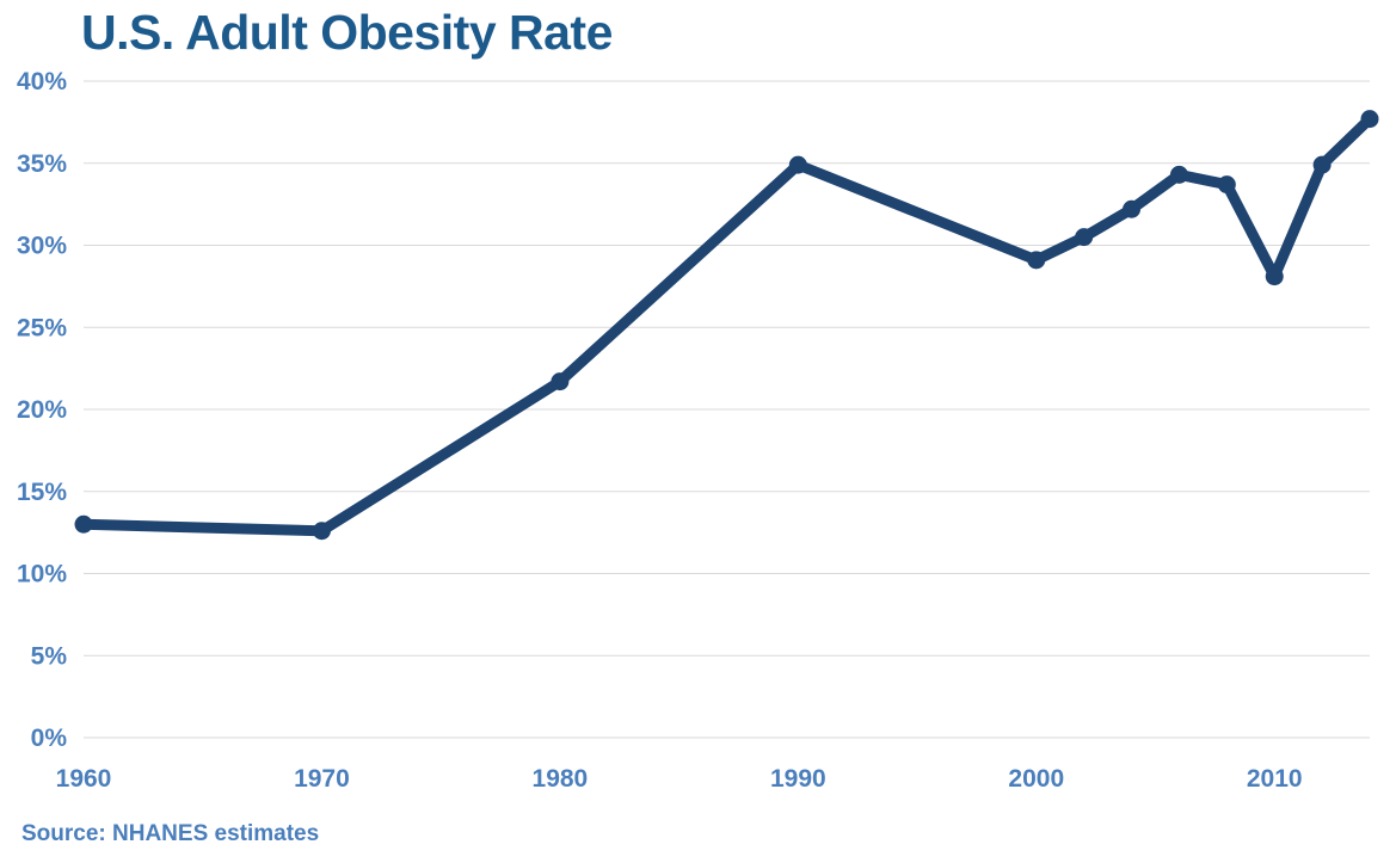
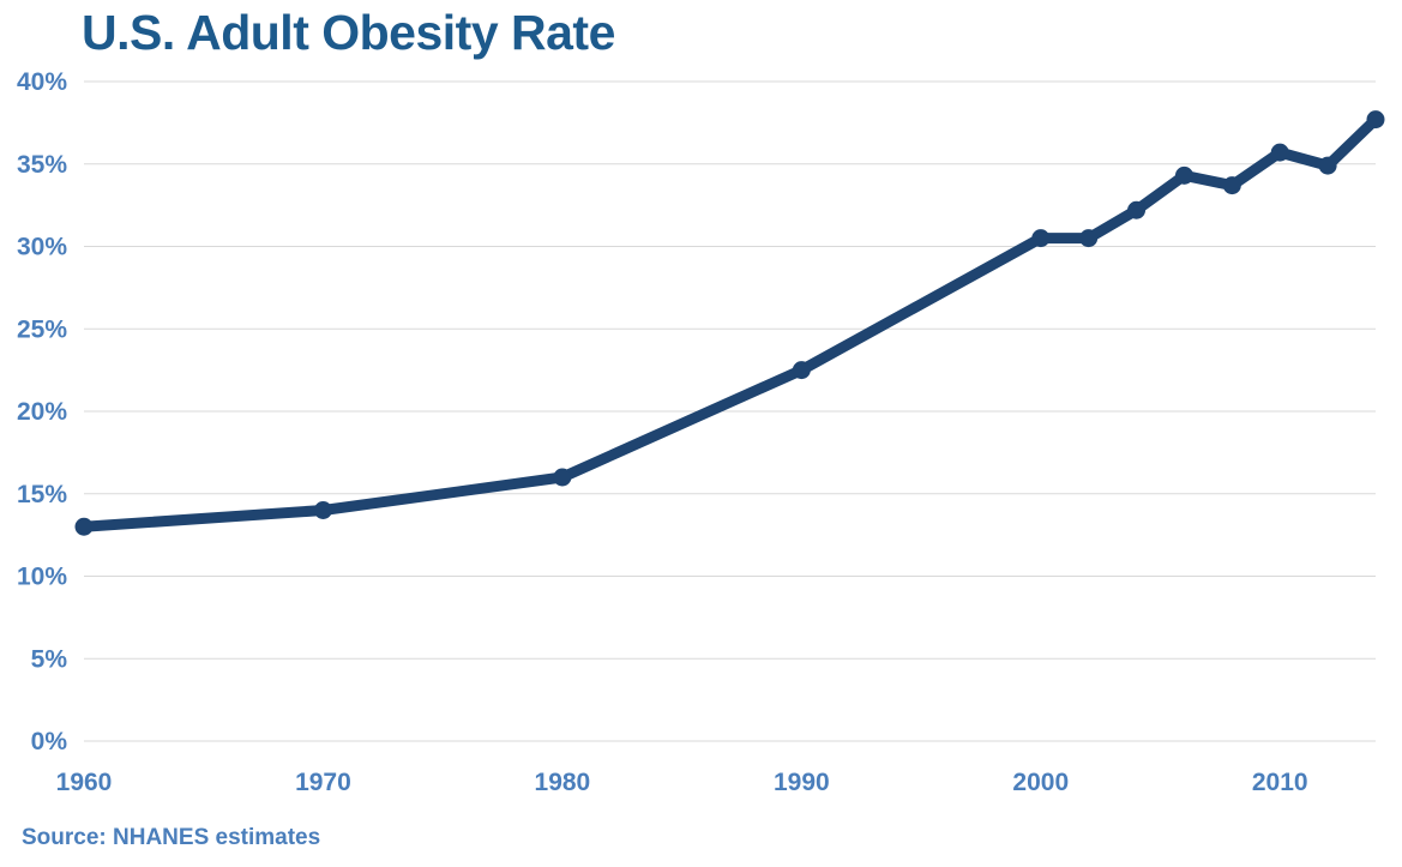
1970: 12.6% -> 14.0%
1980: 21.7% -> 16.0%
1990: 34.9% -> 22.5%
2000: 29.1% -> 30.5%
2010: 28.1% -> 35.7%
